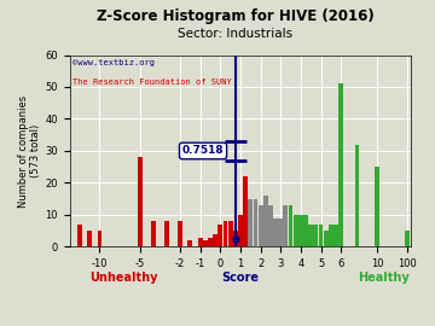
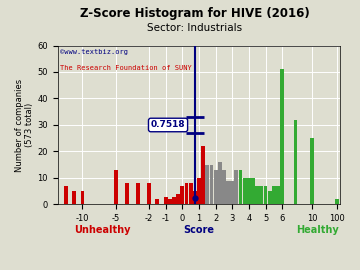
-5: 28 -> 13
100: 5 -> 2
